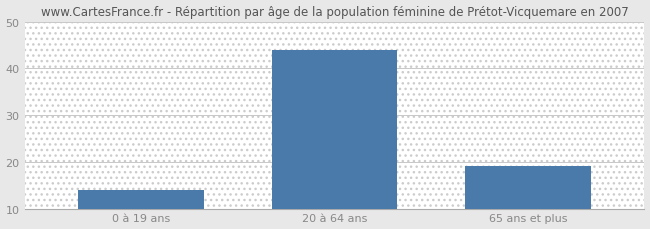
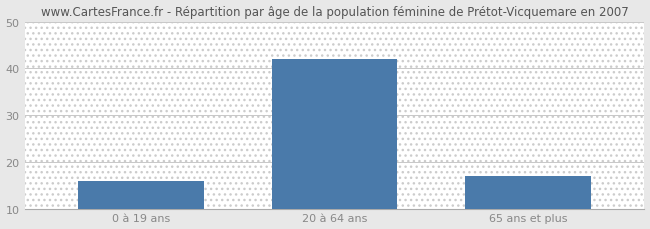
0 à 19 ans: 14 -> 16
20 à 64 ans: 44 -> 42
65 ans et plus: 19 -> 17
